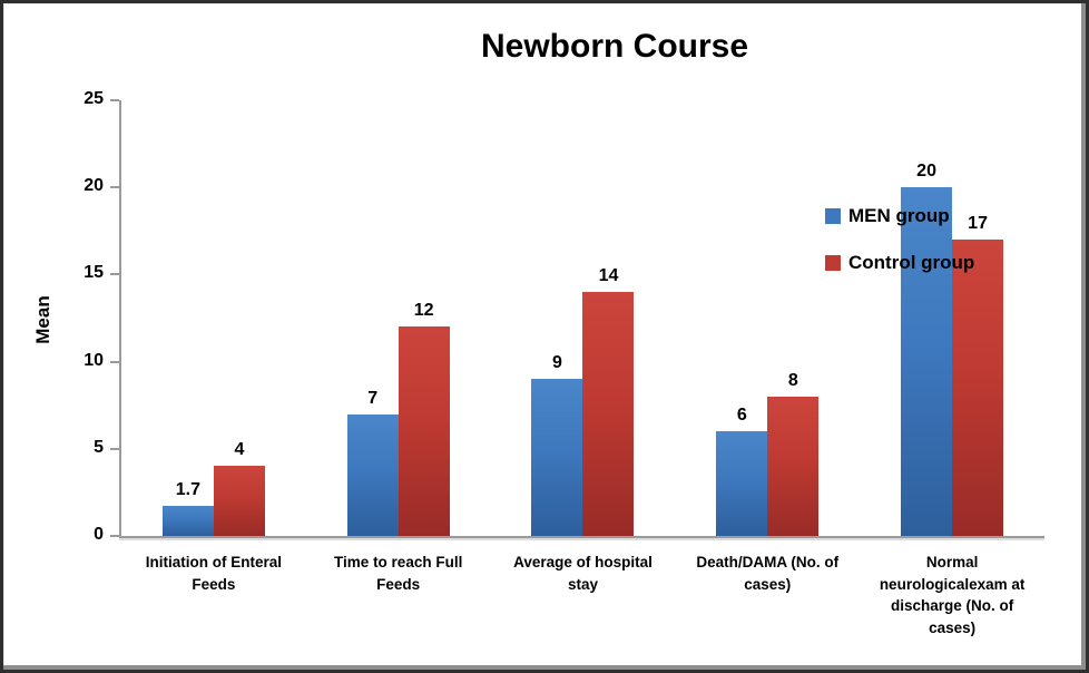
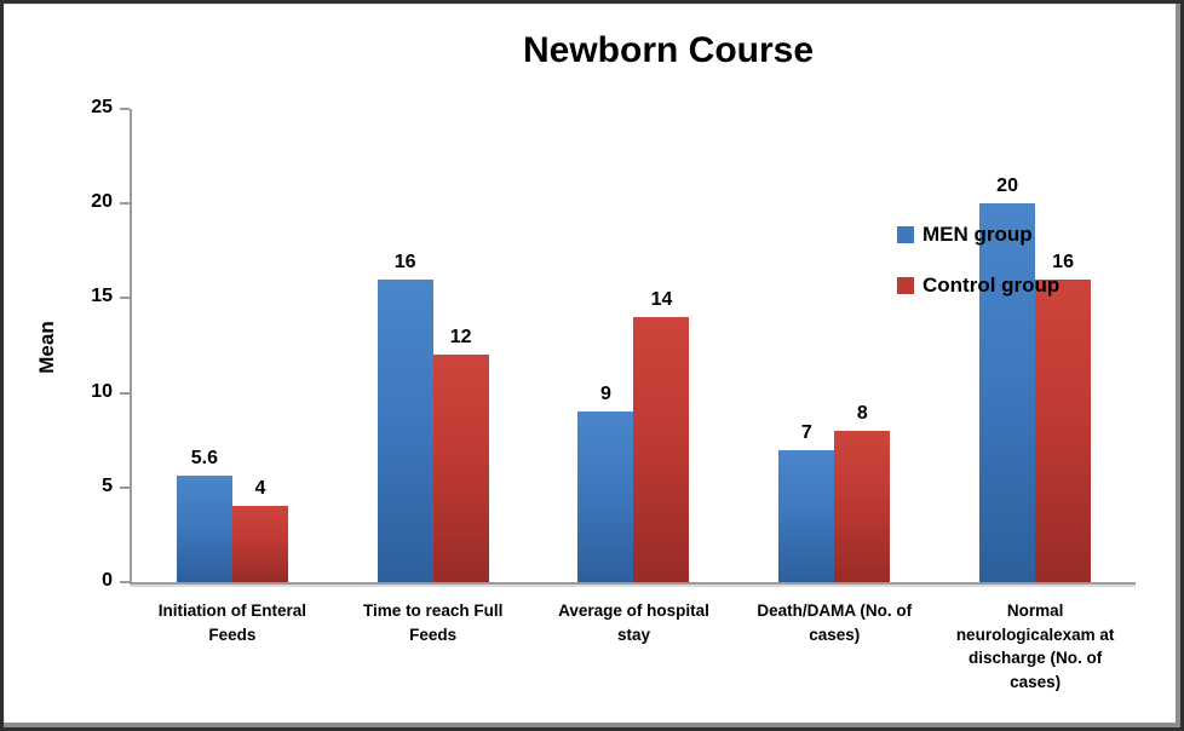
MEN group/Initiation of Enteral Feeds: 1.7 -> 5.6
MEN group/Time to reach Full Feeds: 7 -> 16
MEN group/Death/DAMA (No. of cases): 6 -> 7
Control group/Normal neurologicalexam at discharge (No. of cases): 17 -> 16
